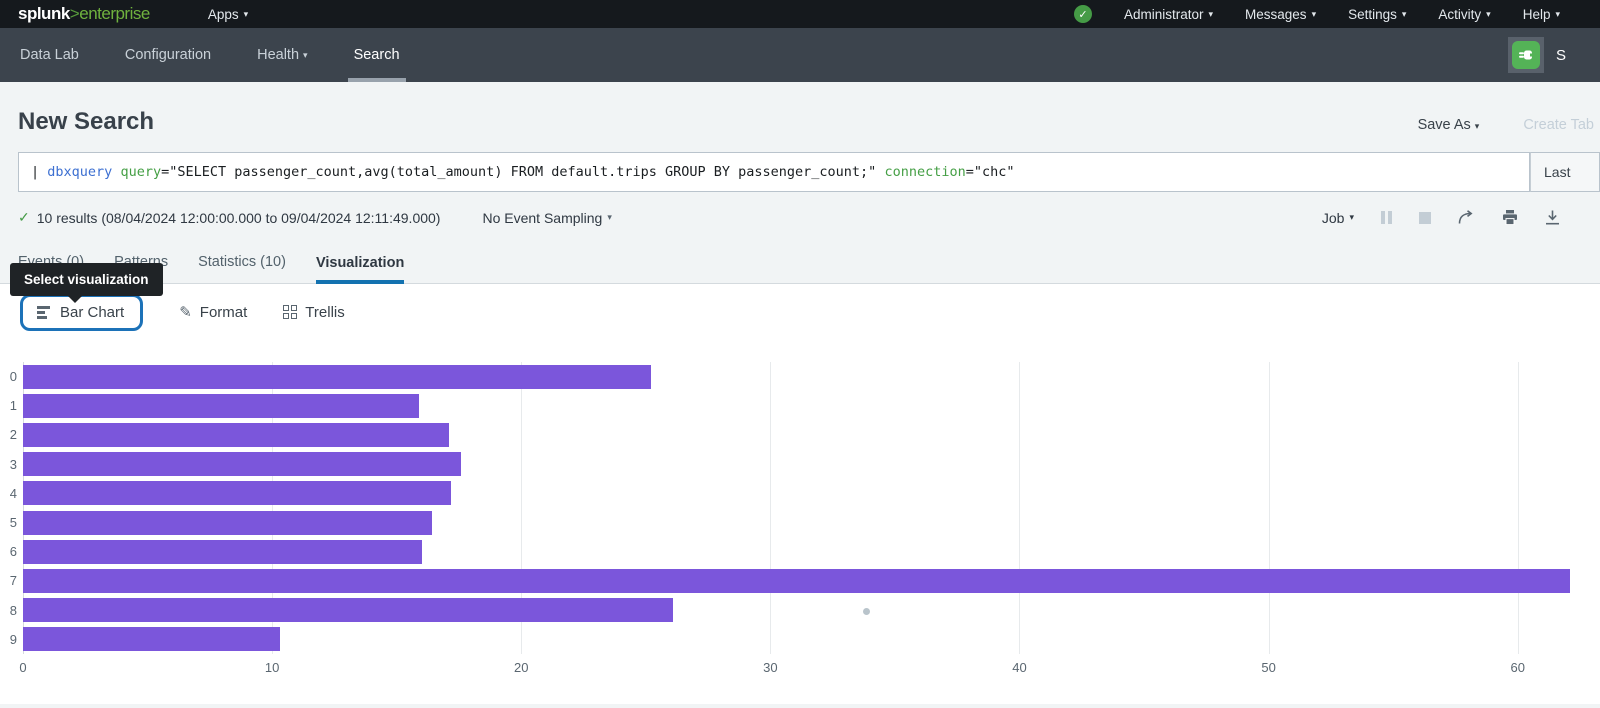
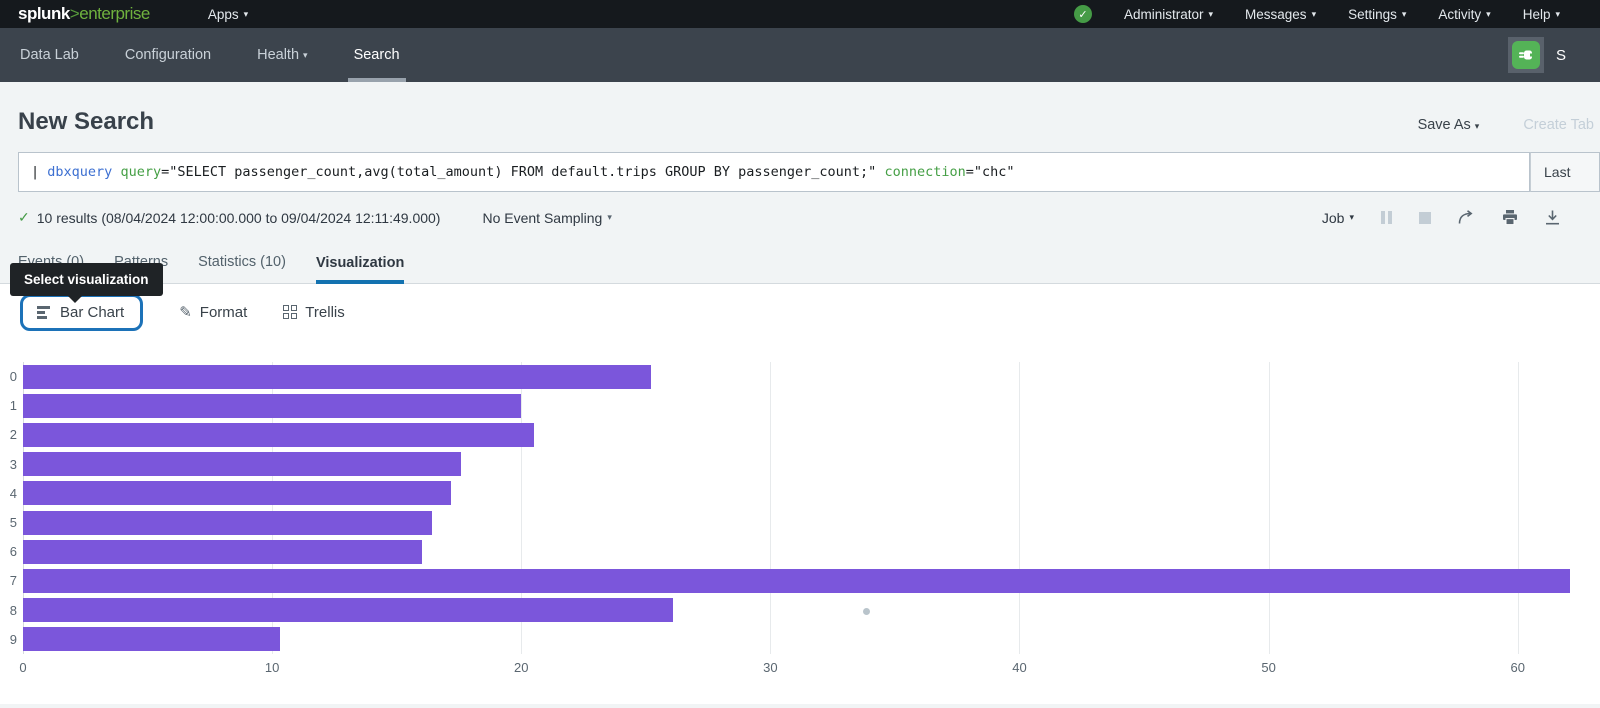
1: 15.9 -> 20.0
2: 17.1 -> 20.5
